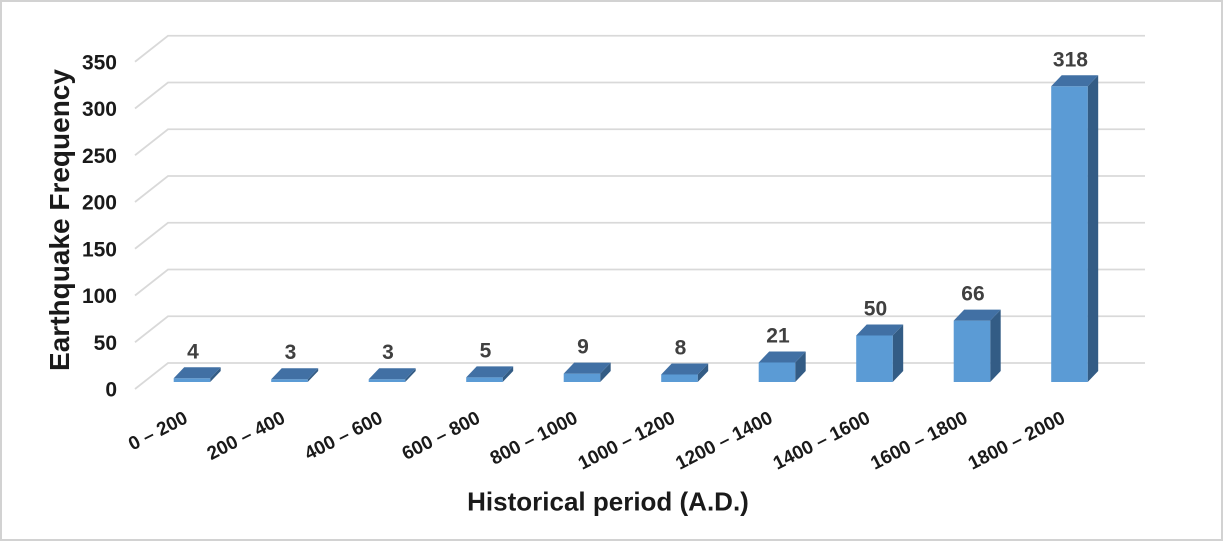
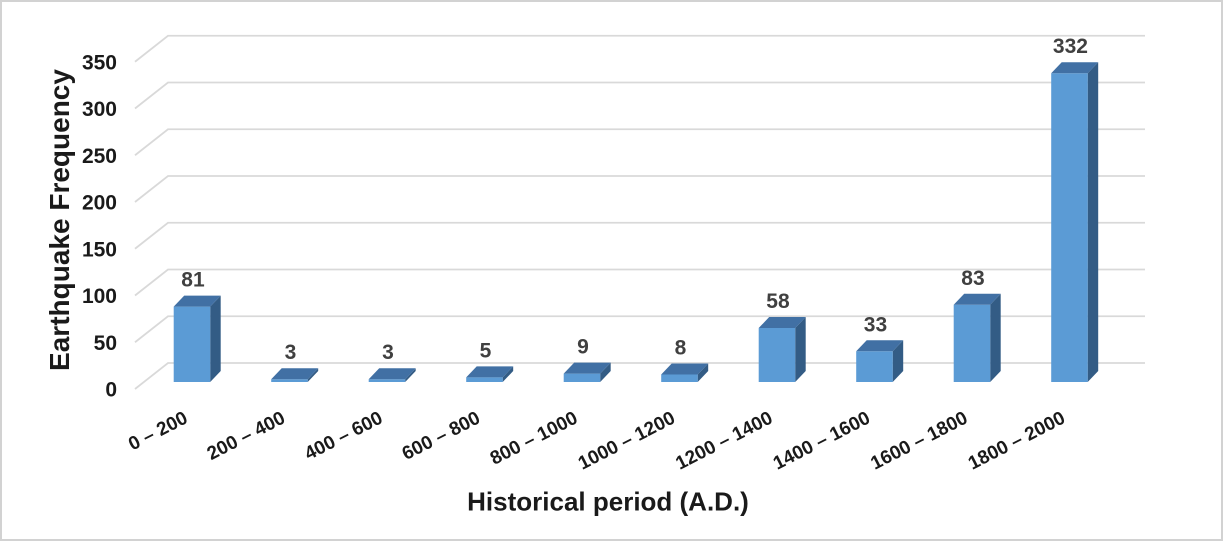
0 – 200: 4 -> 81
1200 – 1400: 21 -> 58
1400 – 1600: 50 -> 33
1600 – 1800: 66 -> 83
1800 – 2000: 318 -> 332
